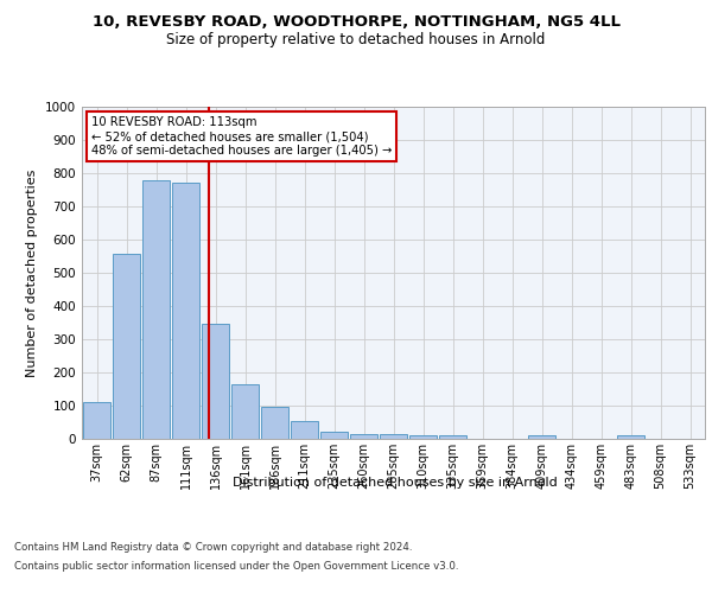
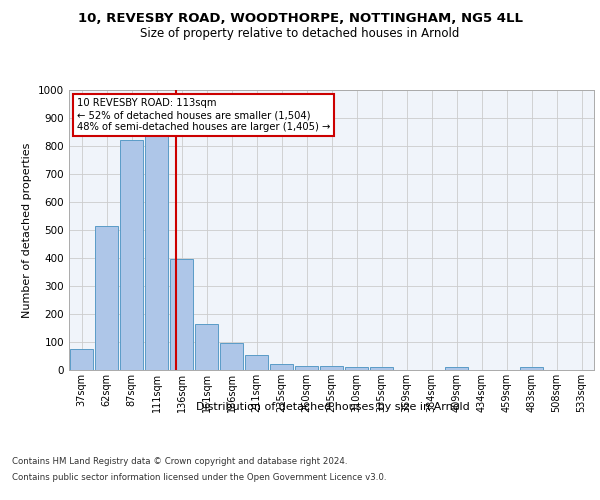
37sqm: 112 -> 75
62sqm: 557 -> 515
87sqm: 778 -> 820
111sqm: 770 -> 835
136sqm: 345 -> 395
